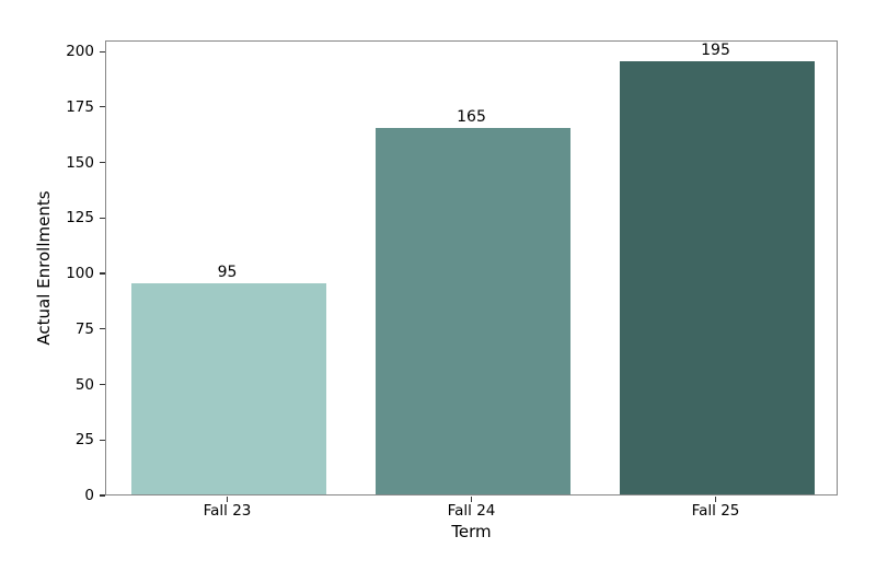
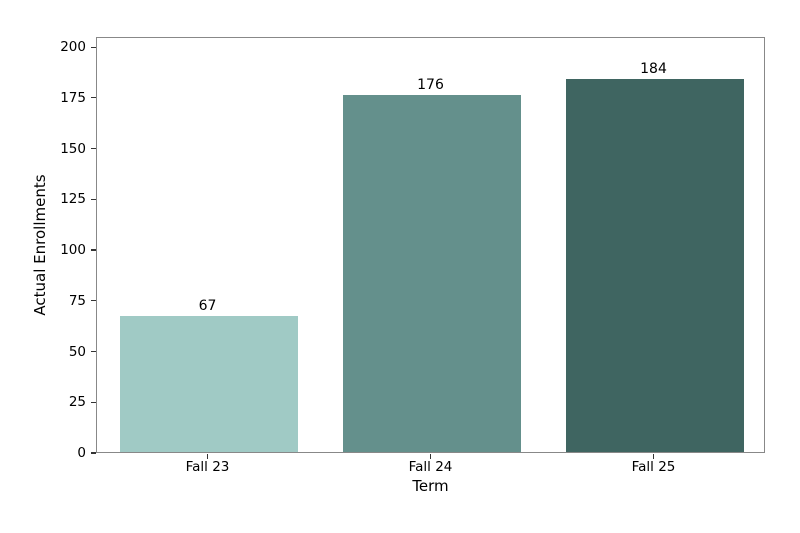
Fall 23: 95 -> 67
Fall 24: 165 -> 176
Fall 25: 195 -> 184
